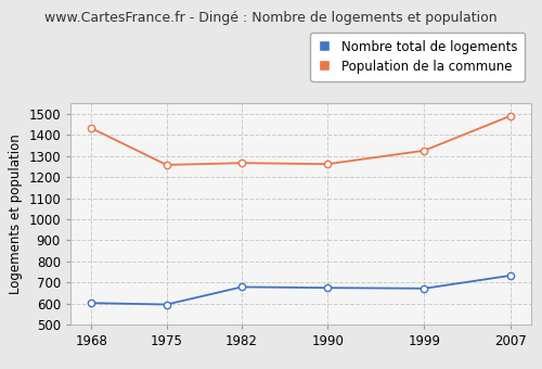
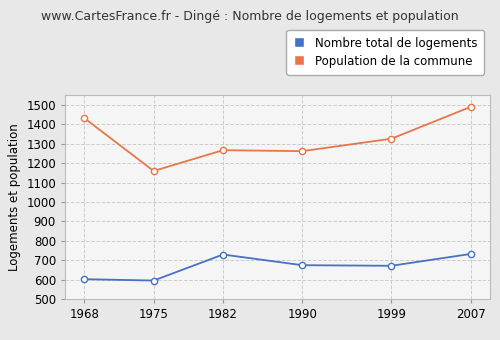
Population de la commune/1975: 1260 -> 1160
Nombre total de logements/1982: 680 -> 730
